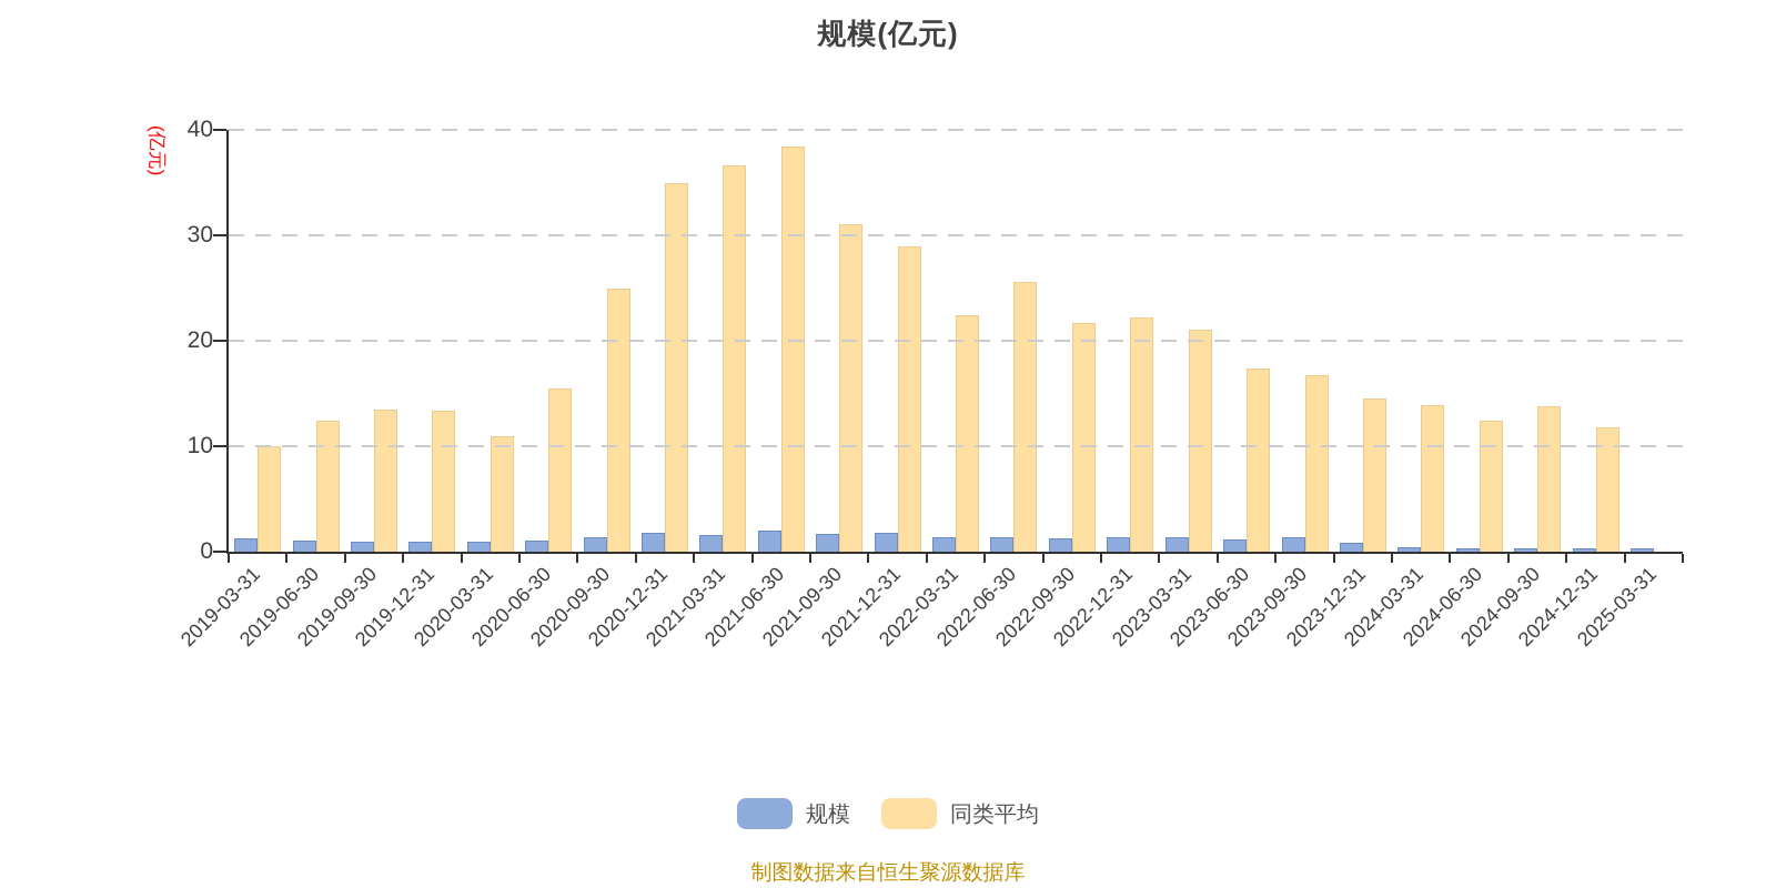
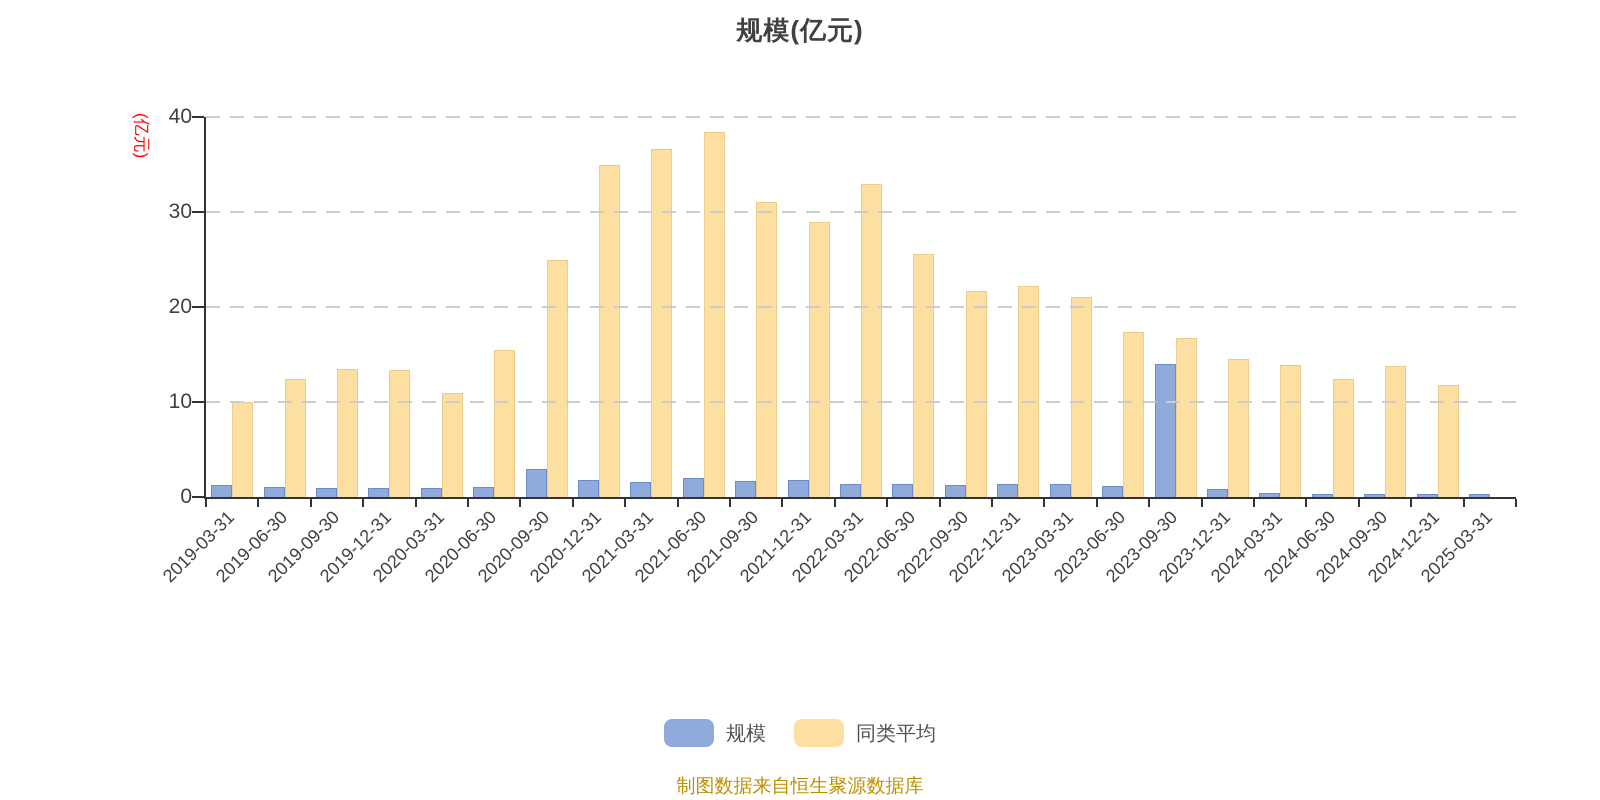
规模/2020-09-30: 1 -> 3
同类平均/2022-03-31: 22 -> 33
规模/2023-09-30: 1 -> 14
